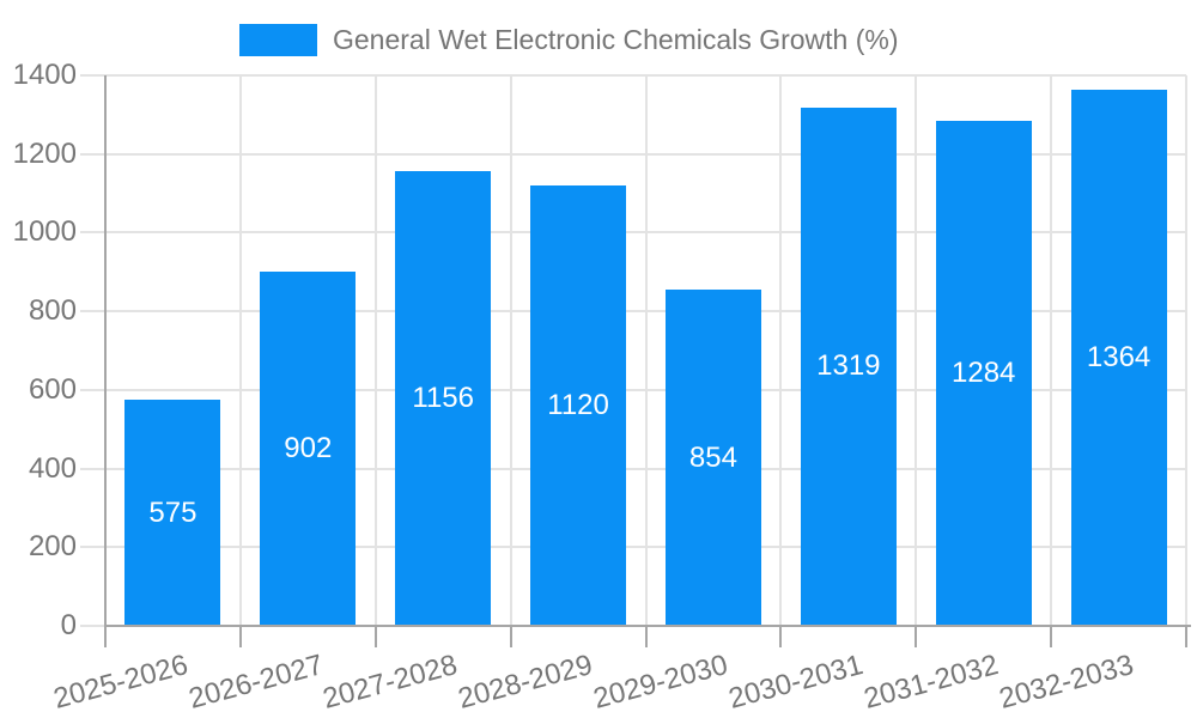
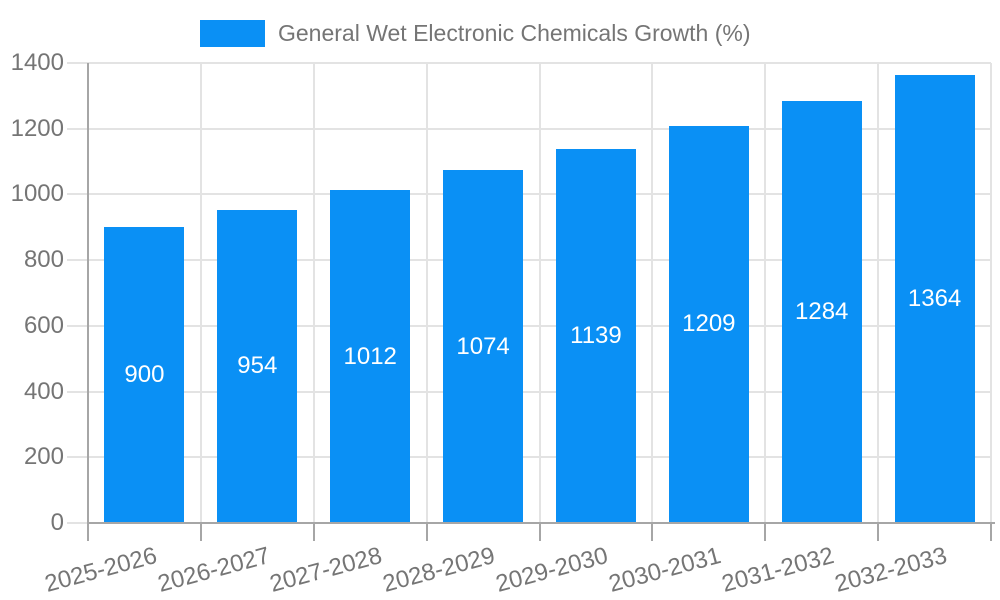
2025-2026: 575 -> 900
2026-2027: 902 -> 954
2027-2028: 1156 -> 1012
2028-2029: 1120 -> 1074
2029-2030: 854 -> 1139
2030-2031: 1319 -> 1209
